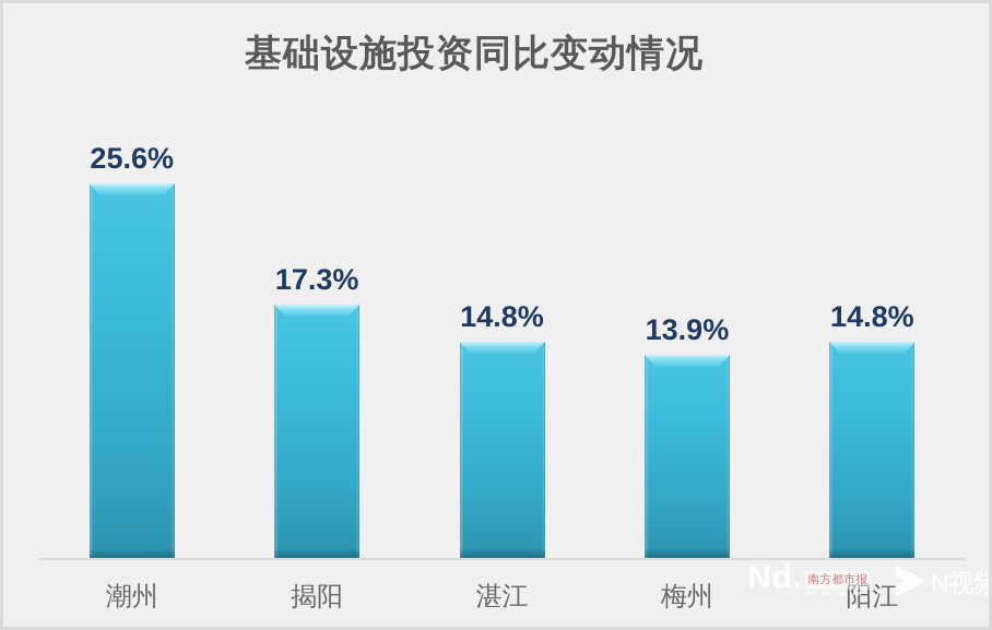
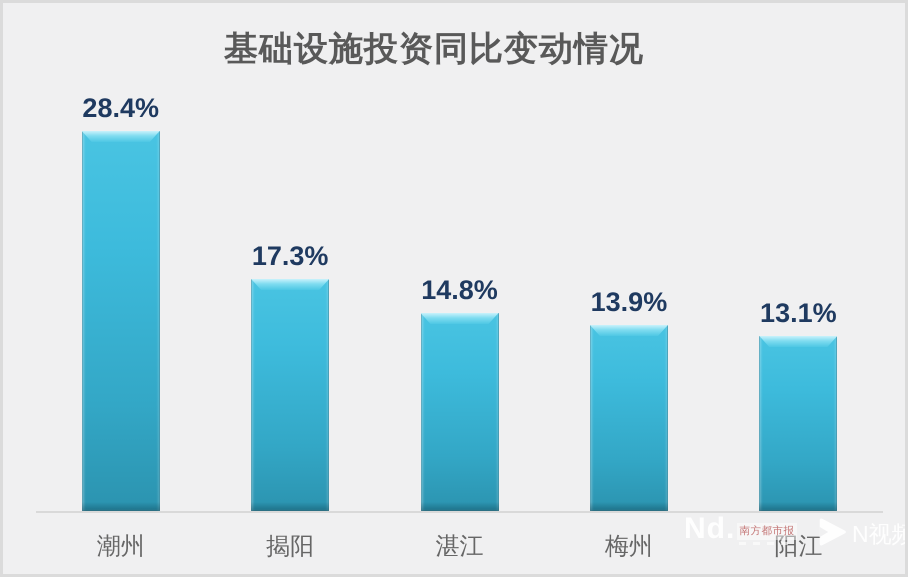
潮州: 25.6% -> 28.4%
阳江: 14.8% -> 13.1%
